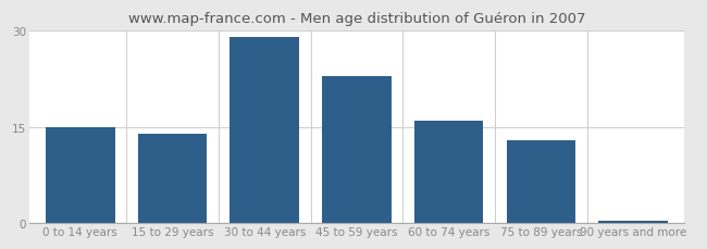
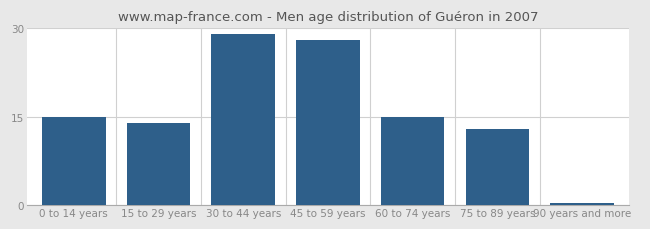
45 to 59 years: 23.0 -> 28.0
60 to 74 years: 16.0 -> 15.0
